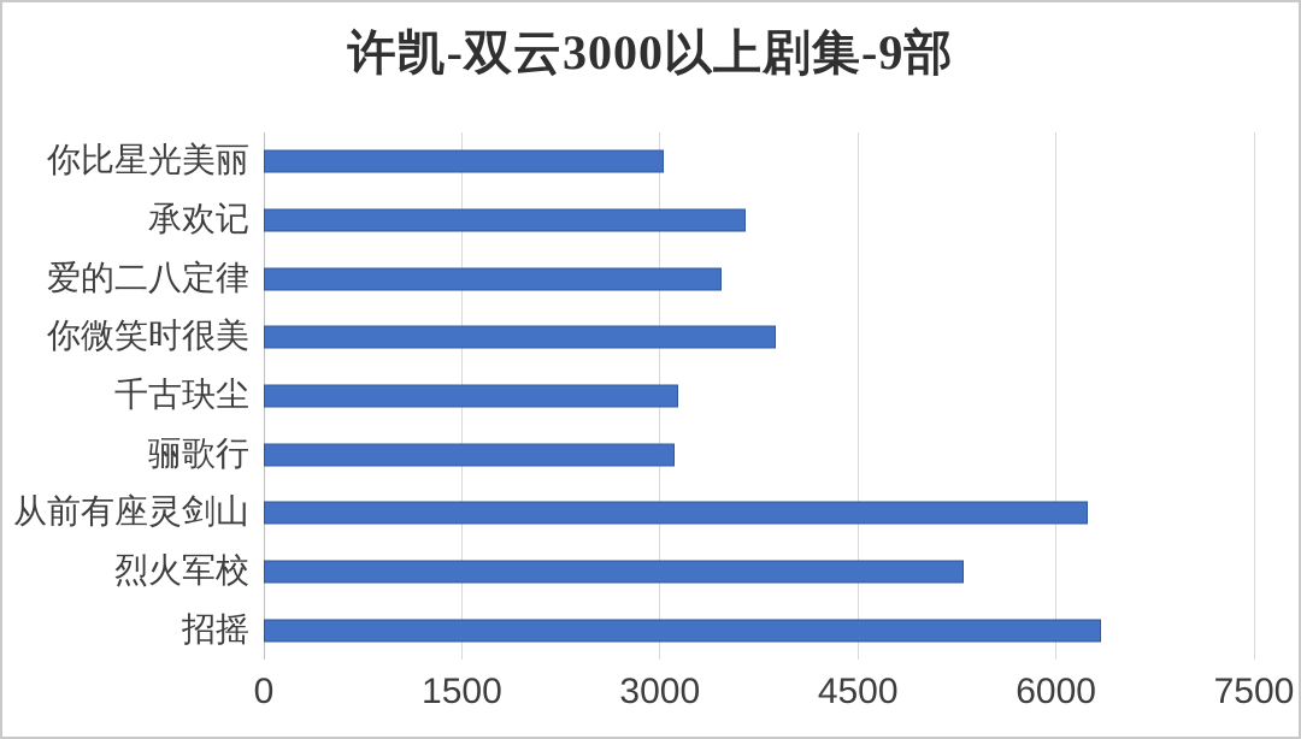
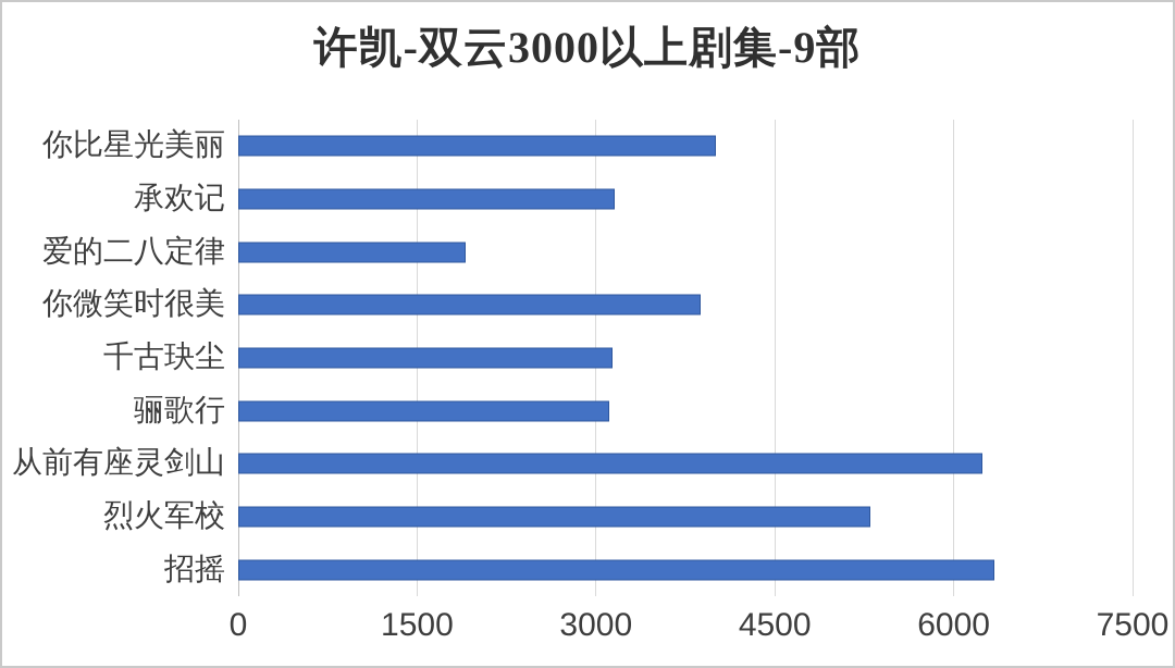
你比星光美丽: 3030 -> 4010
承欢记: 3650 -> 3160
爱的二八定律: 3470 -> 1910
